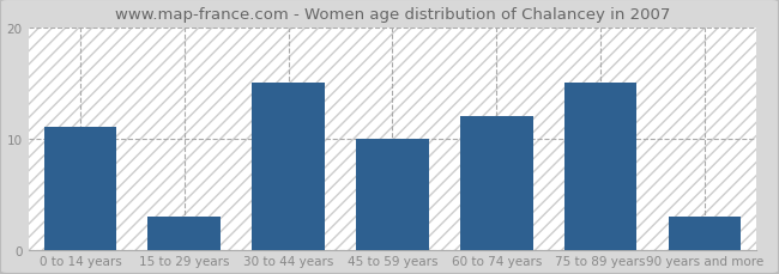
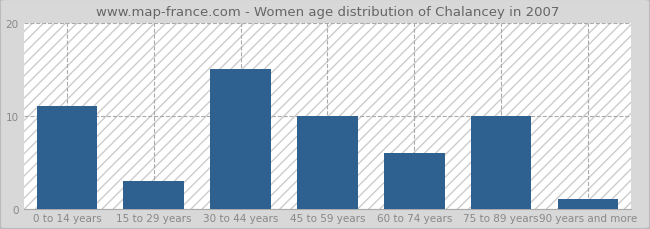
60 to 74 years: 12 -> 6
75 to 89 years: 15 -> 10
90 years and more: 3 -> 1
